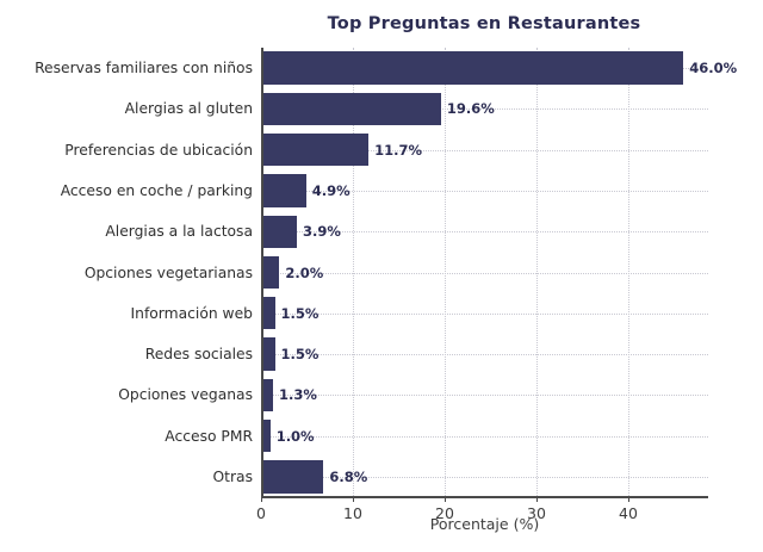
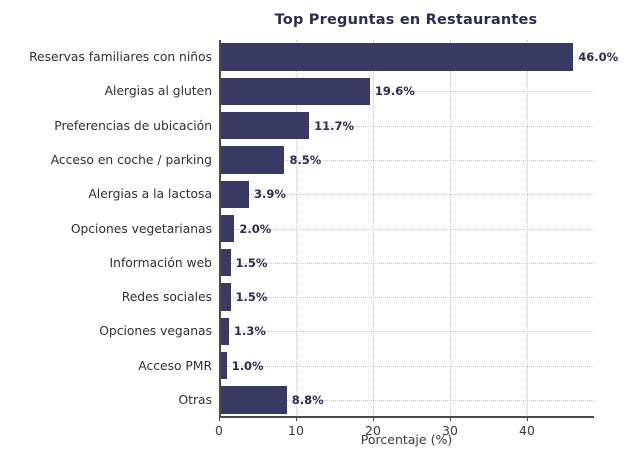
Acceso en coche / parking: 4.9% -> 8.5%
Otras: 6.8% -> 8.8%
